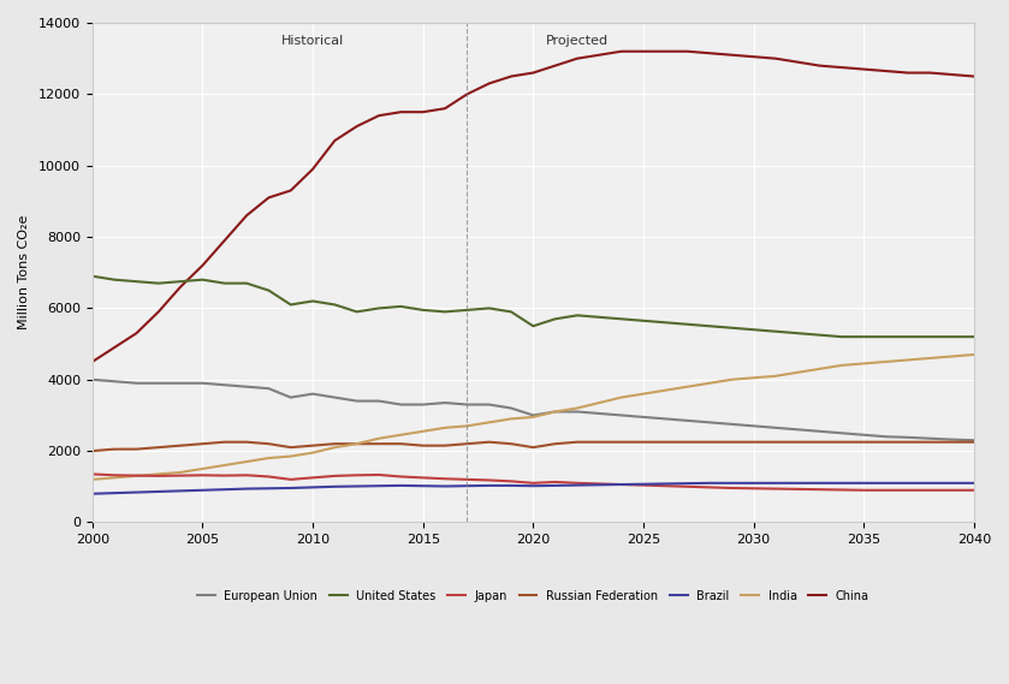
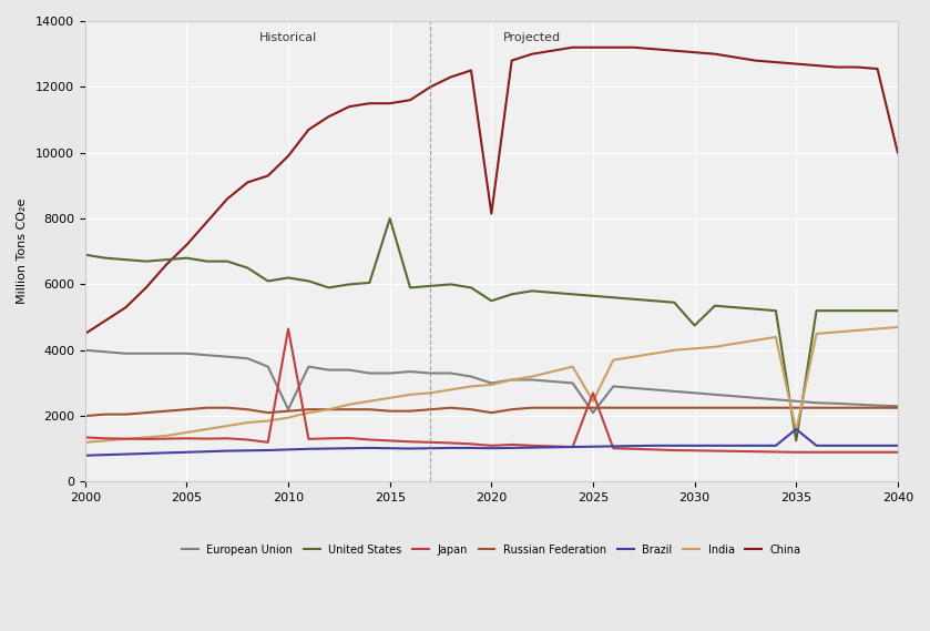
European Union/2010: 3600 -> 2200
Japan/2010: 1250 -> 4650
United States/2015: 5950 -> 8000
China/2020: 12600 -> 8150
European Union/2025: 2950 -> 2100
India/2025: 3600 -> 2450
Japan/2025: 1040 -> 2700
United States/2030: 5400 -> 4750
United States/2035: 5200 -> 1250
India/2035: 4450 -> 1550
Brazil/2035: 1100 -> 1600
China/2040: 12500 -> 10000
